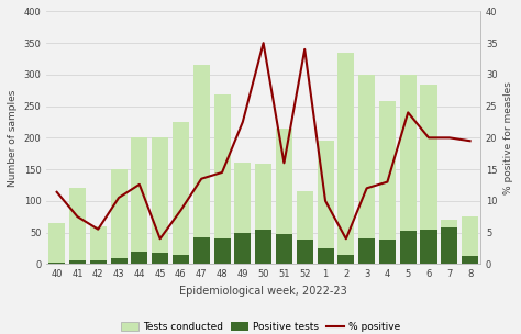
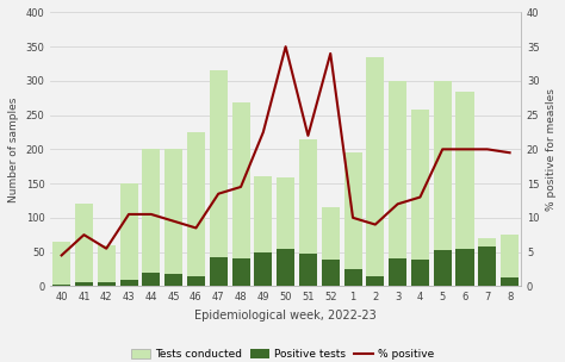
% positive/40: 11.4 -> 4.5
% positive/44: 12.6 -> 10.5
% positive/45: 4.0 -> 9.5
% positive/51: 16.0 -> 22.0
% positive/2: 4.0 -> 9.0
% positive/5: 24.0 -> 20.0
